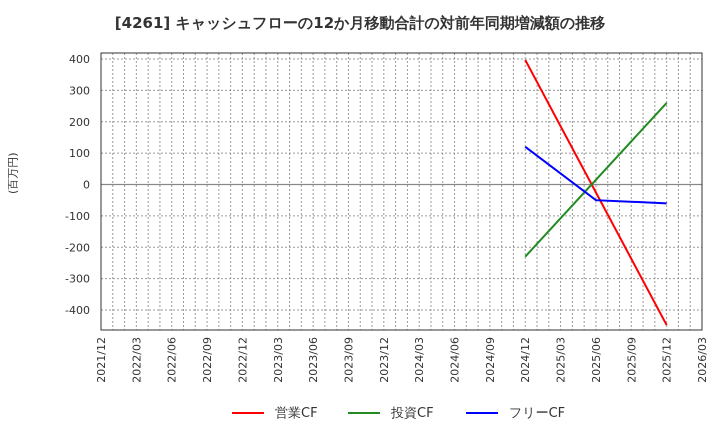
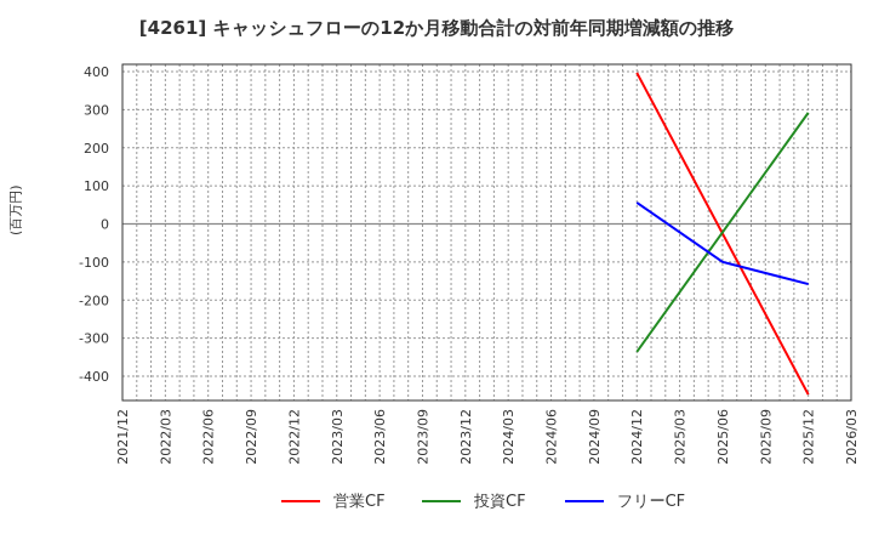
投資CF/2024/12: -230 -> -340
フリーCF/2024/12: 120 -> 60
フリーCF/2025/06: -50 -> -100
投資CF/2025/12: 260 -> 290
フリーCF/2025/12: -60 -> -160
